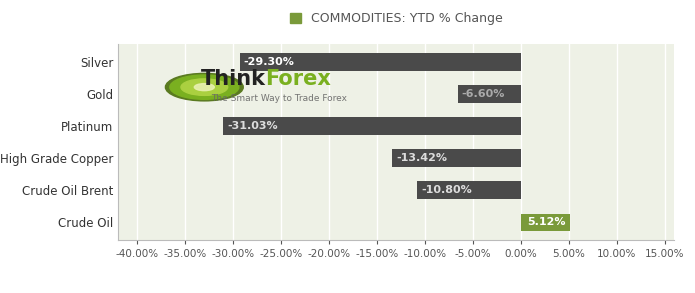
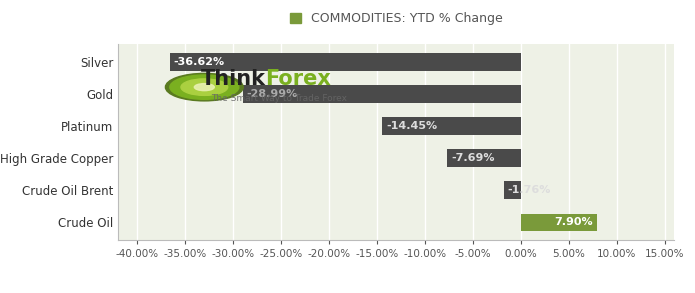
Silver: -29.30% -> -36.62%
Gold: -6.6% -> -29.0%
Platinum: -31.03% -> -14.45%
High Grade Copper: -13.42% -> -7.69%
Crude Oil Brent: -10.8% -> -1.8%
Crude Oil: 5.12% -> 7.90%
